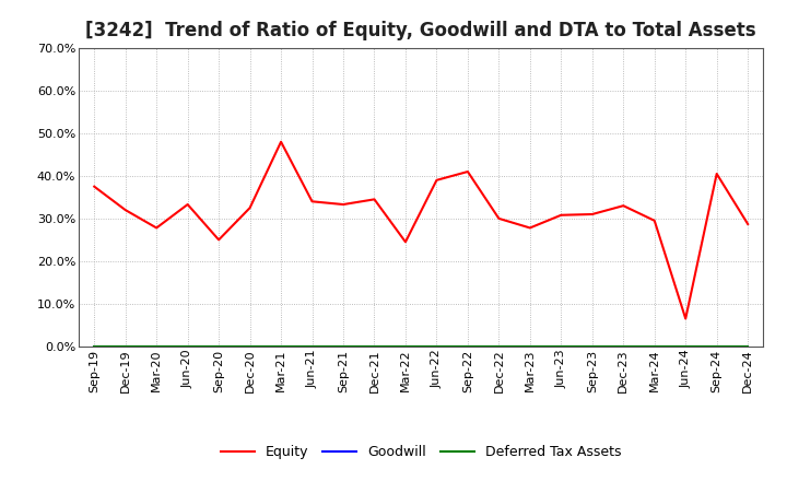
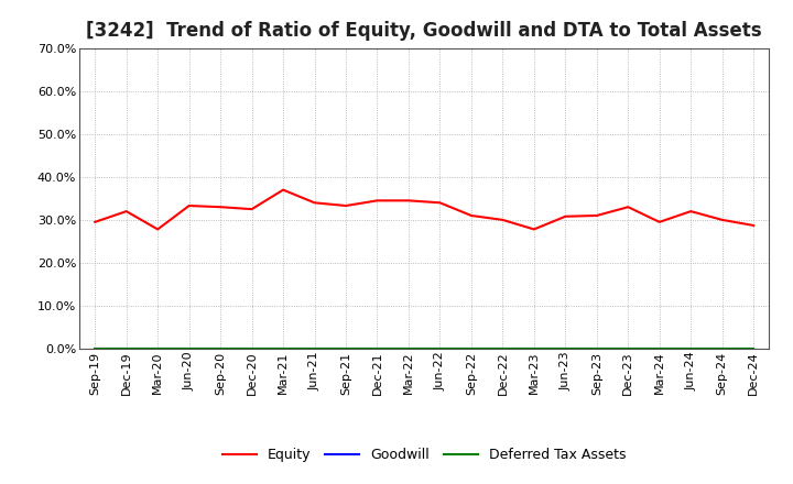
Equity/Sep-19: 37.5% -> 29.5%
Equity/Sep-20: 25.0% -> 33.0%
Equity/Mar-21: 48.0% -> 37.0%
Equity/Mar-22: 24.5% -> 34.5%
Equity/Jun-22: 39.0% -> 34.0%
Equity/Sep-22: 41.0% -> 31.0%
Equity/Jun-24: 6.5% -> 32.0%
Equity/Sep-24: 40.5% -> 30.0%
